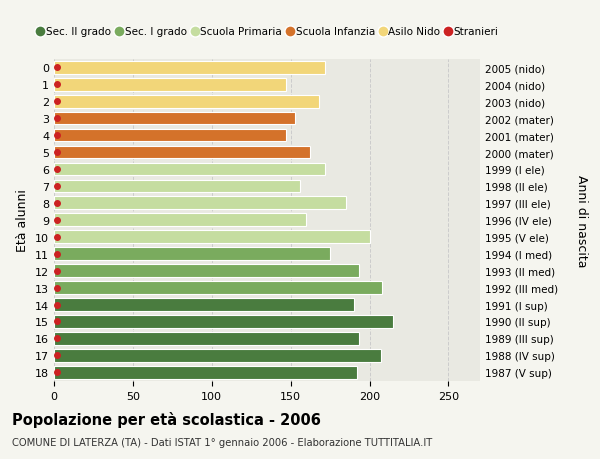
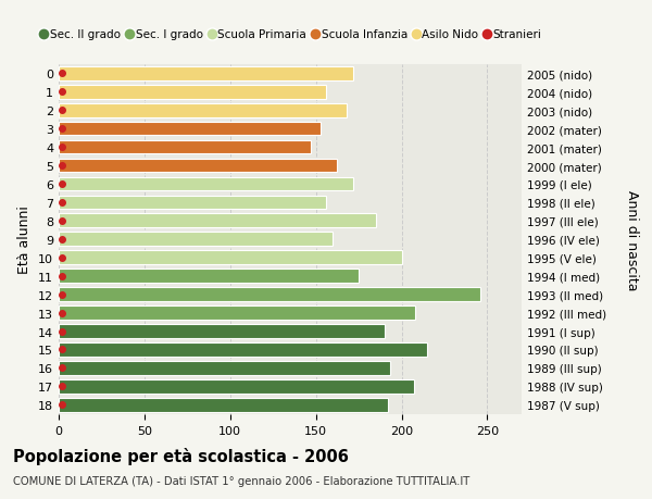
1: 147 -> 156
12: 193 -> 246
